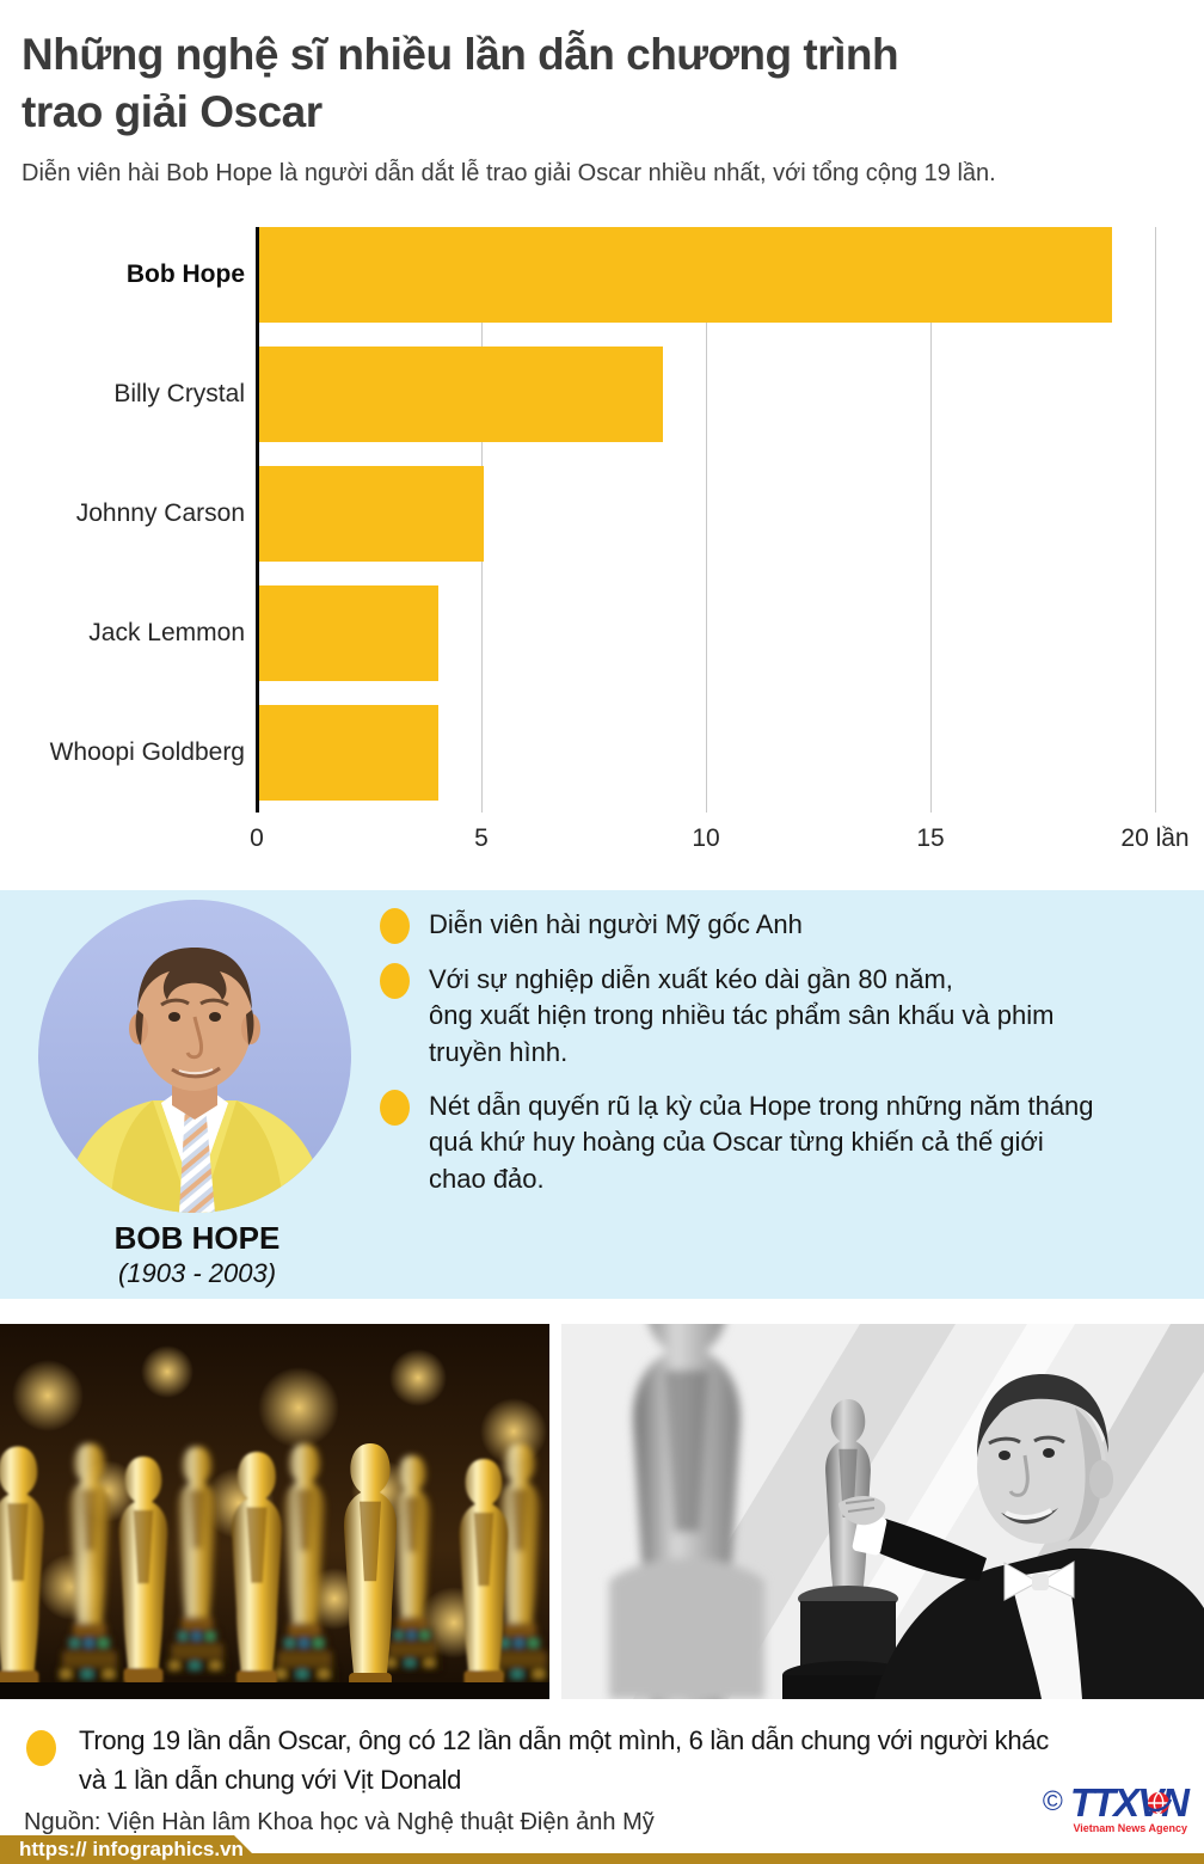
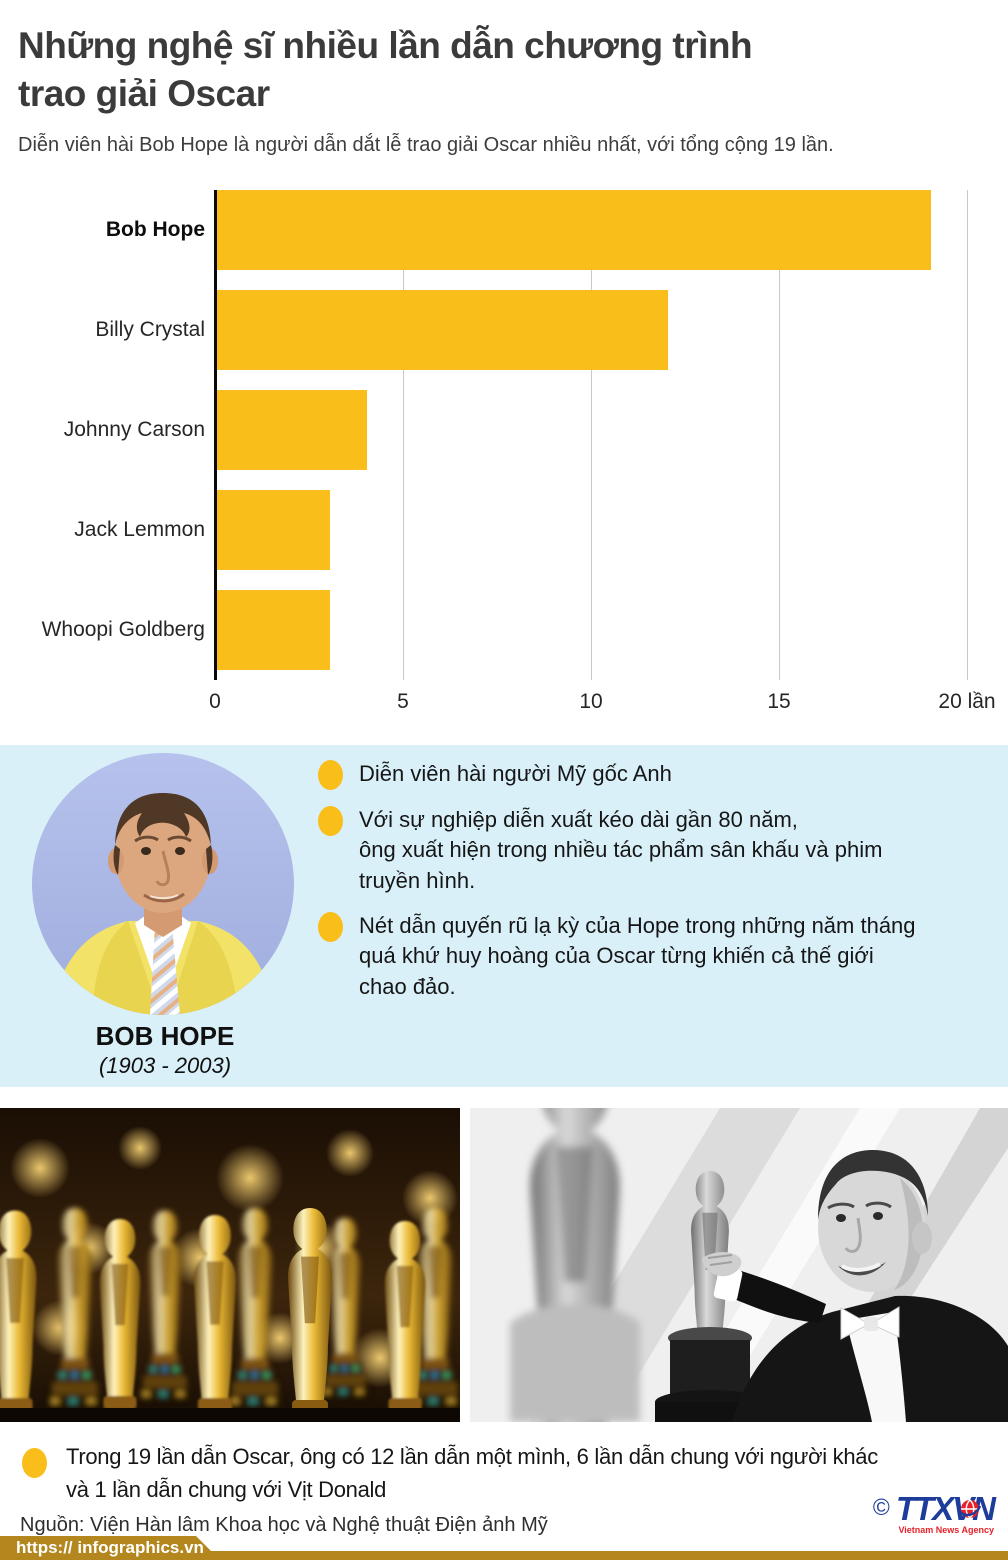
Billy Crystal: 9 -> 12
Johnny Carson: 5 -> 4
Jack Lemmon: 4 -> 3
Whoopi Goldberg: 4 -> 3
